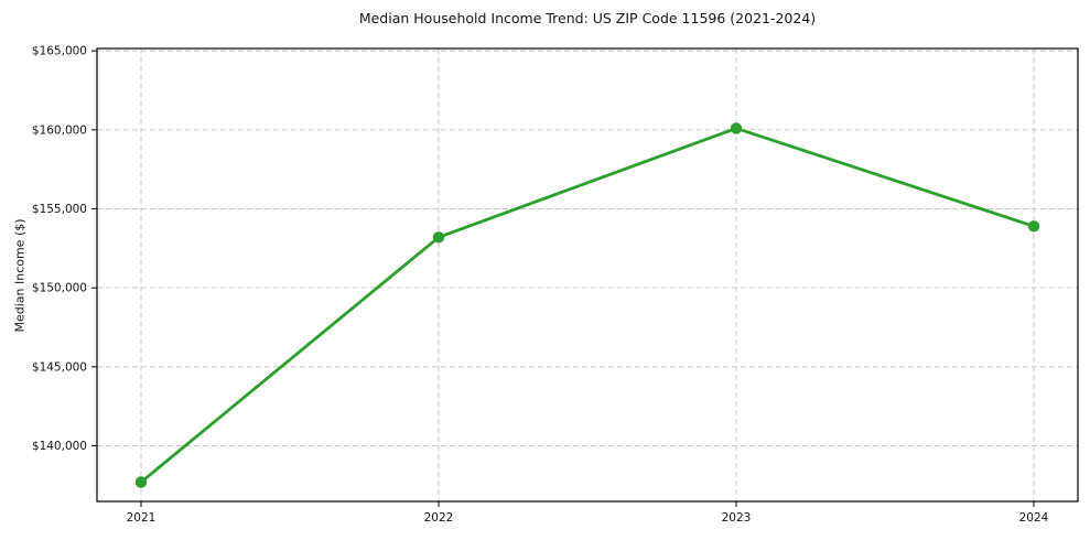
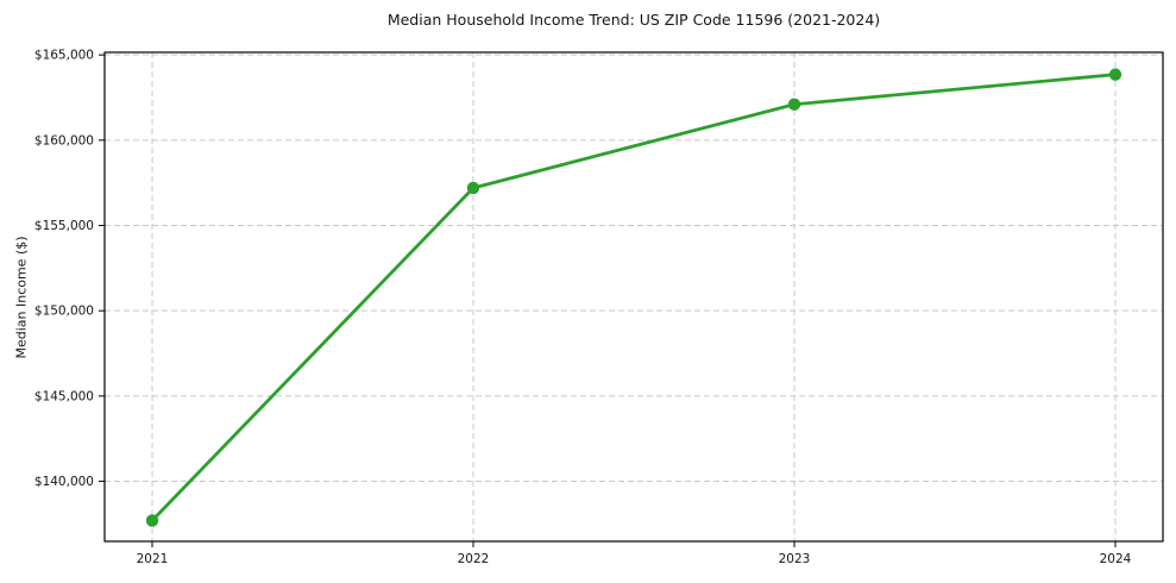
2022: $153200 -> $157200
2023: $160100 -> $162100
2024: $153900 -> $163800
